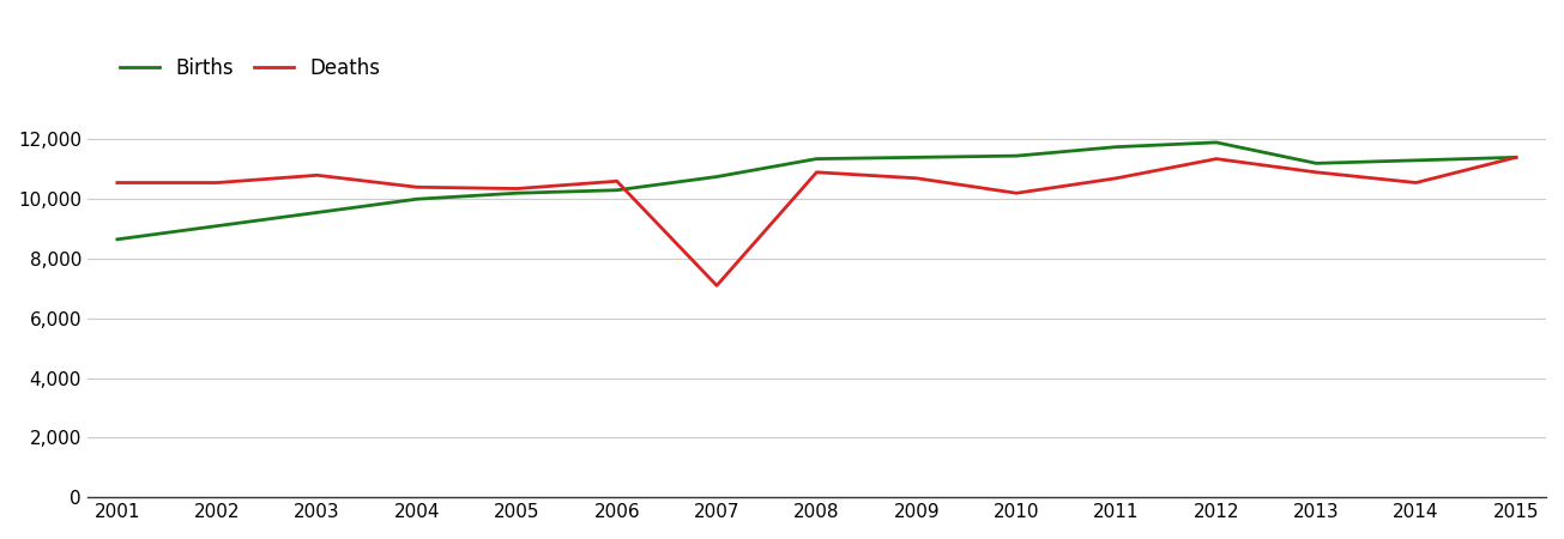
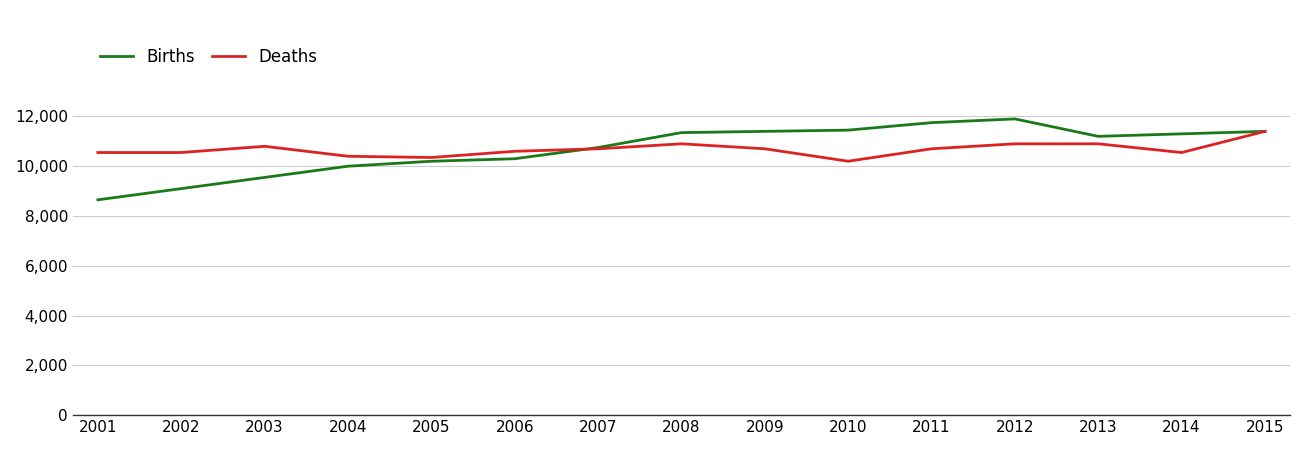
Deaths/2007: 7,100 -> 10,700
Deaths/2012: 11,350 -> 10,900
